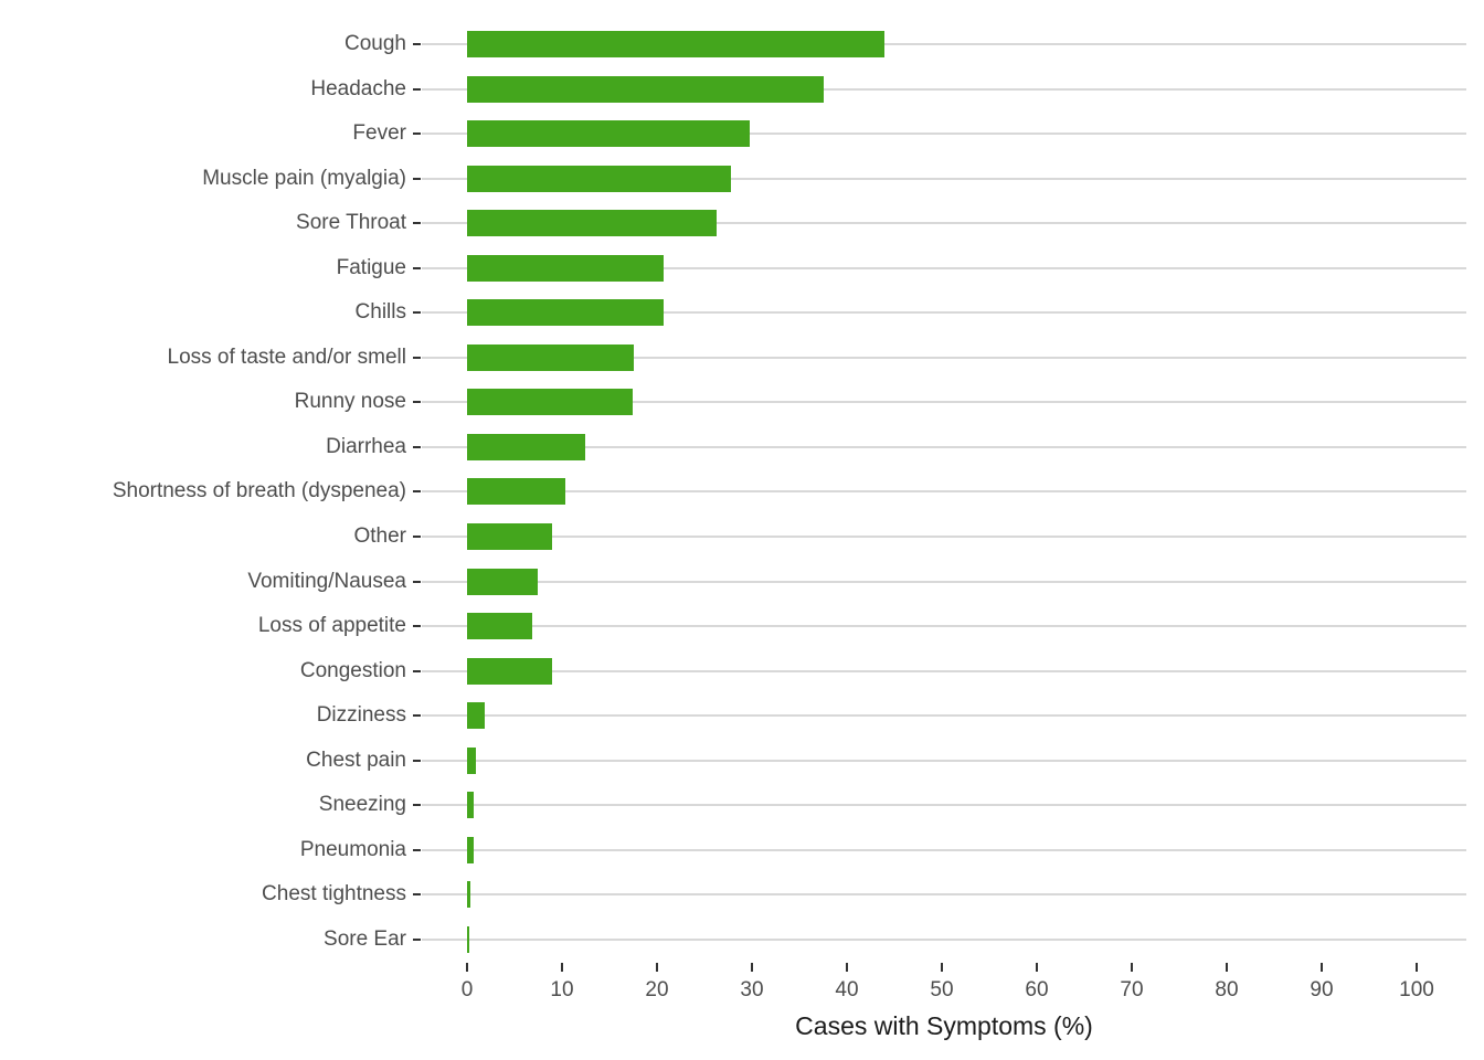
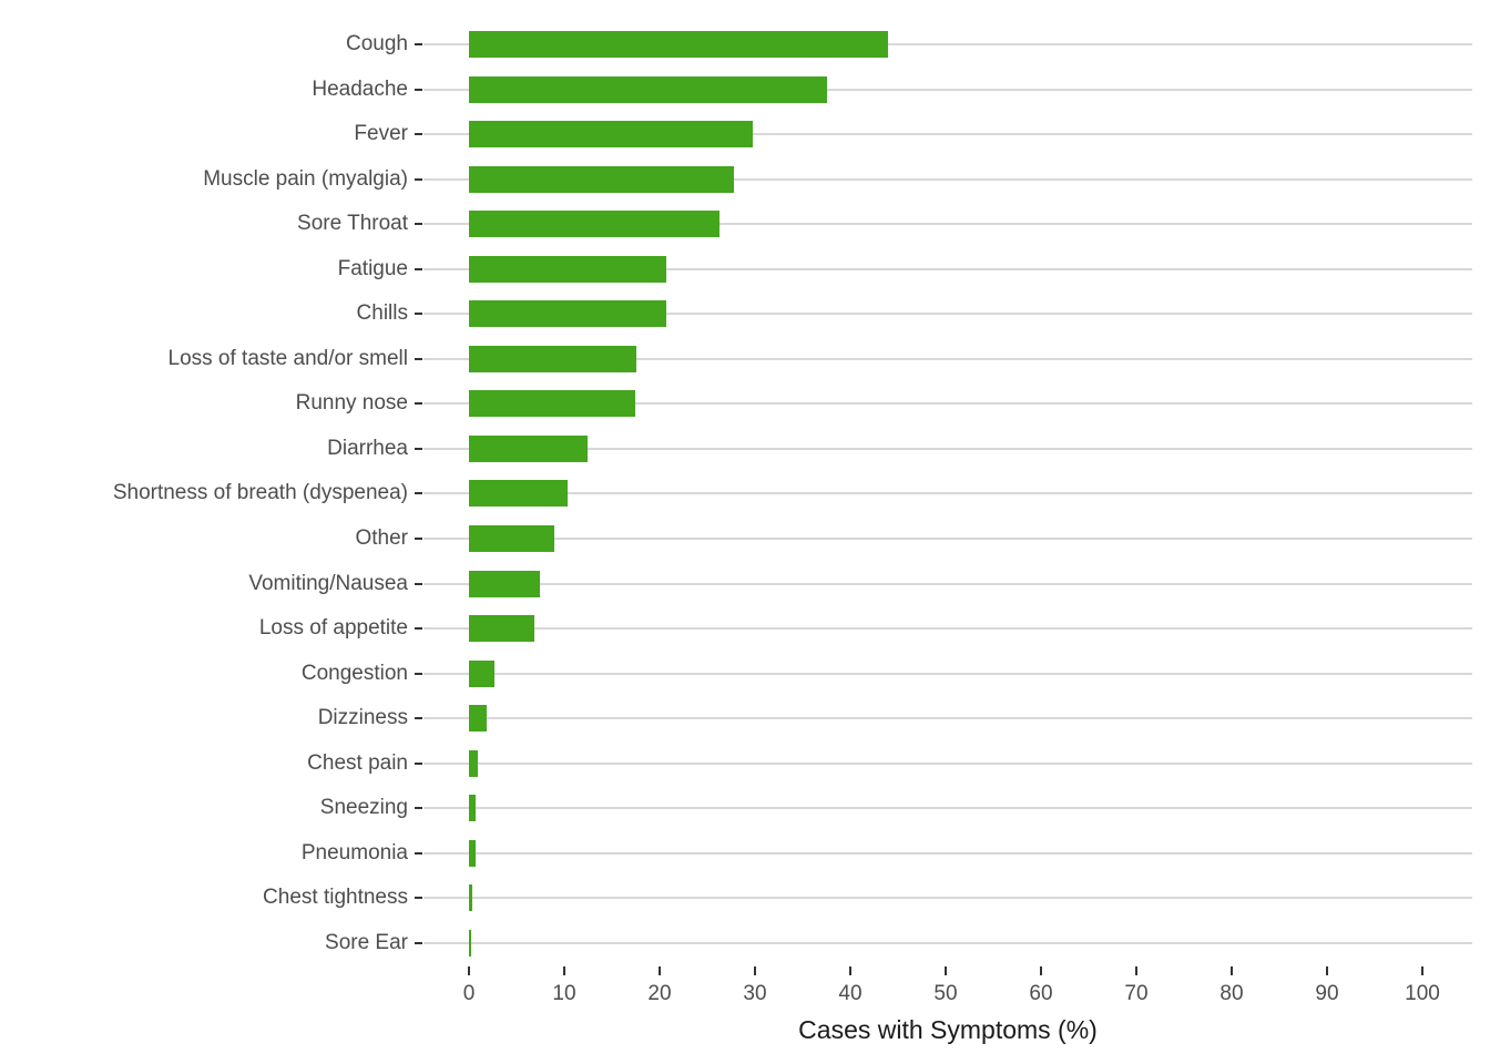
Congestion: 9 -> 3
